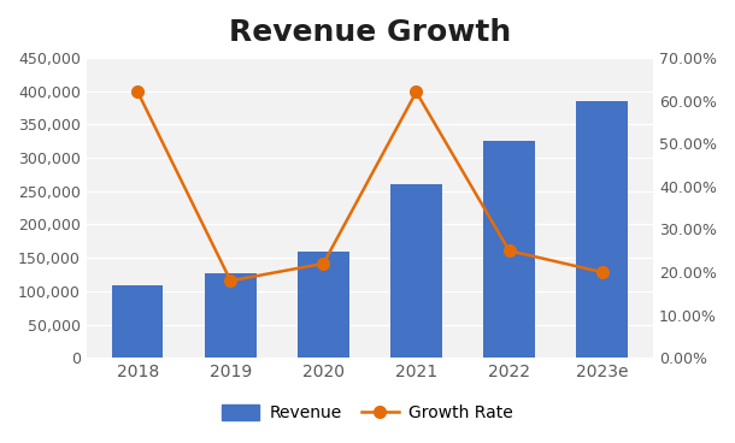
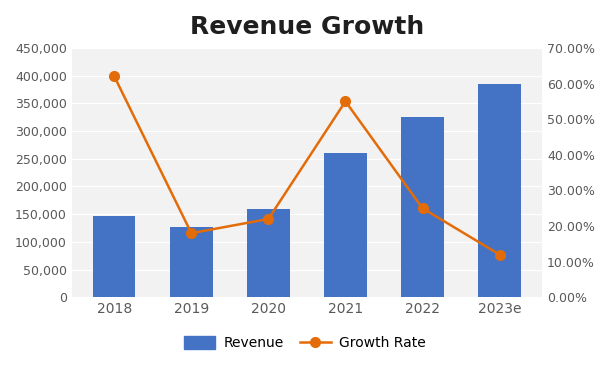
Revenue/2018: 108,000 -> 146,000
Growth Rate/2021: 62% -> 55%
Growth Rate/2023e: 20% -> 12%
